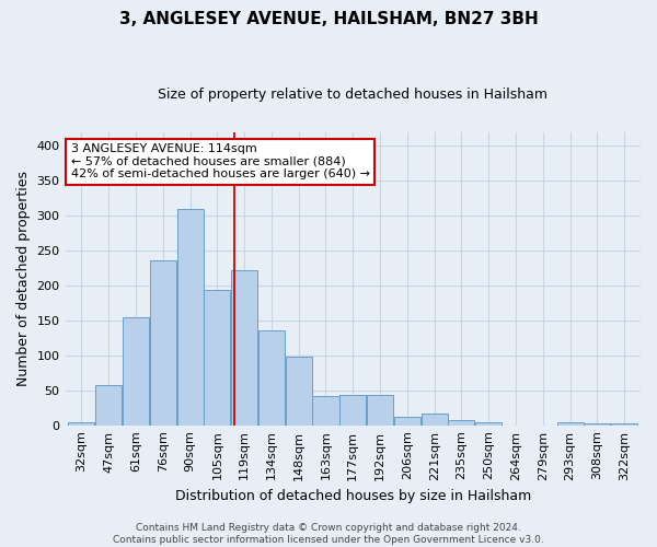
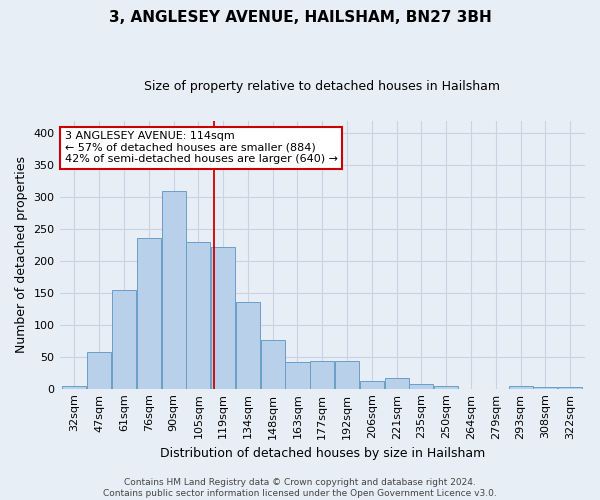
105sqm: 194 -> 230
148sqm: 98 -> 76
